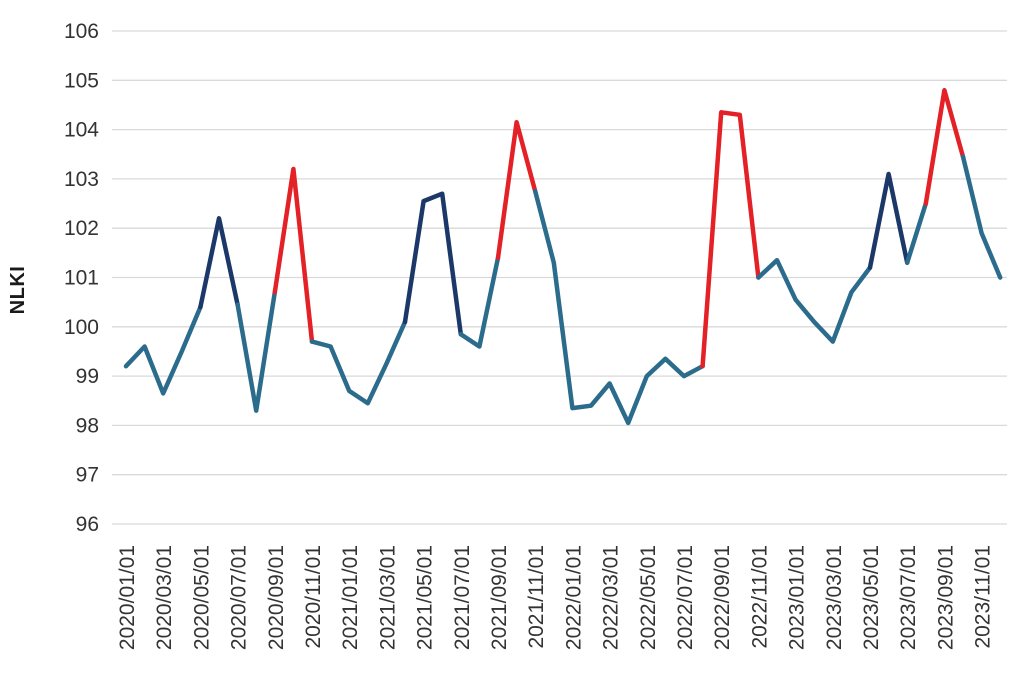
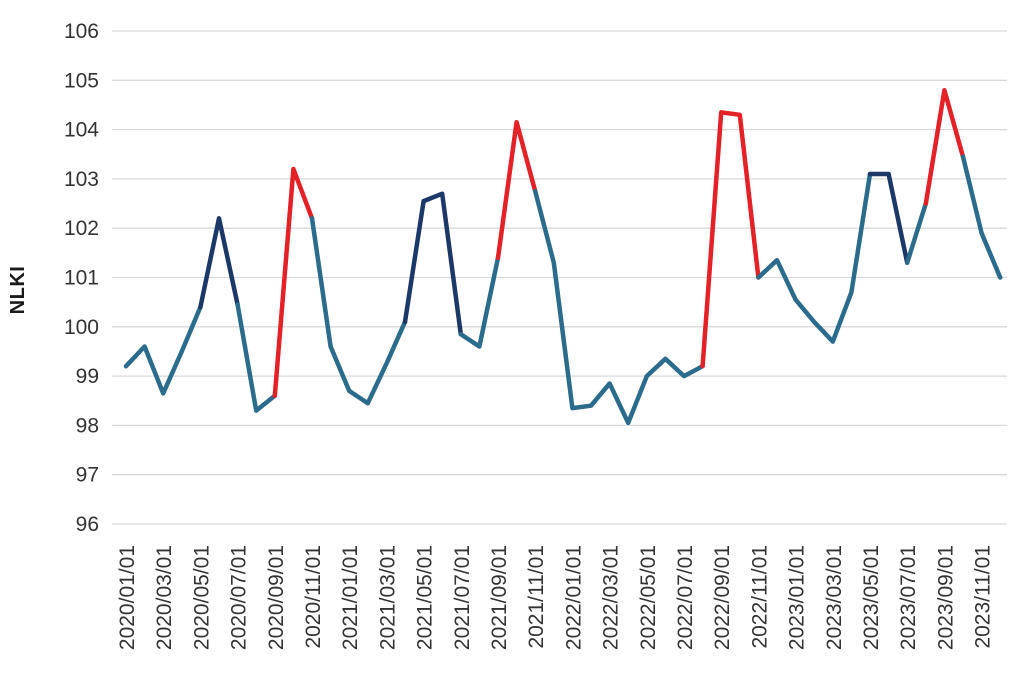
2020/09/01: 100.7 -> 98.6
2020/11/01: 99.7 -> 102.2
2023/05/01: 101.2 -> 103.1
